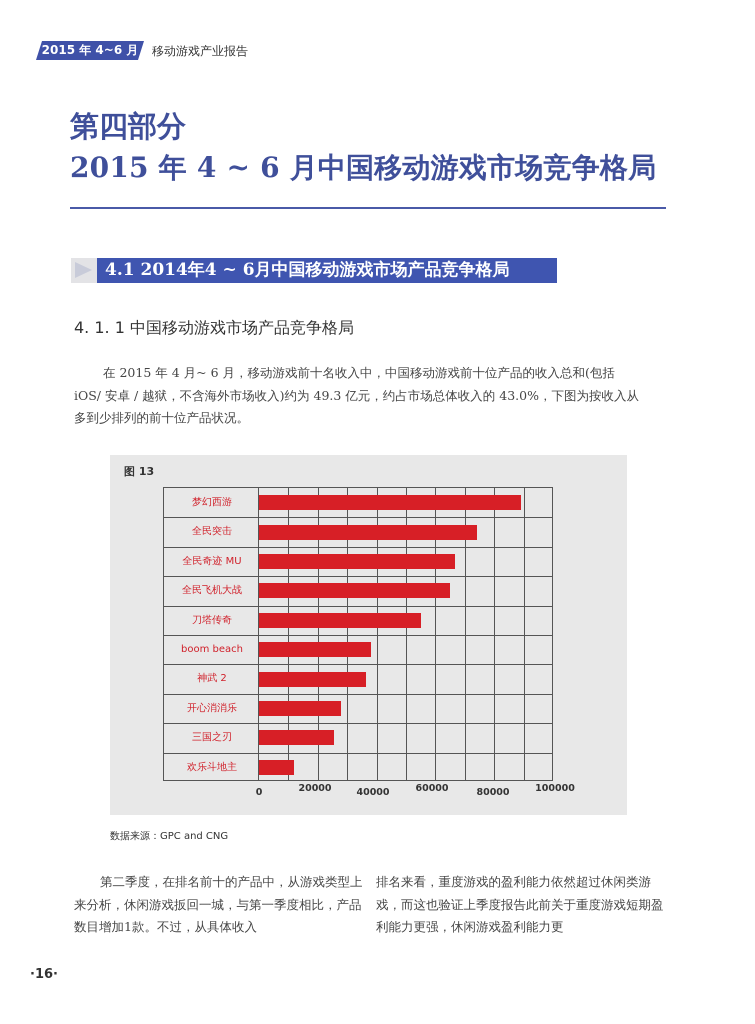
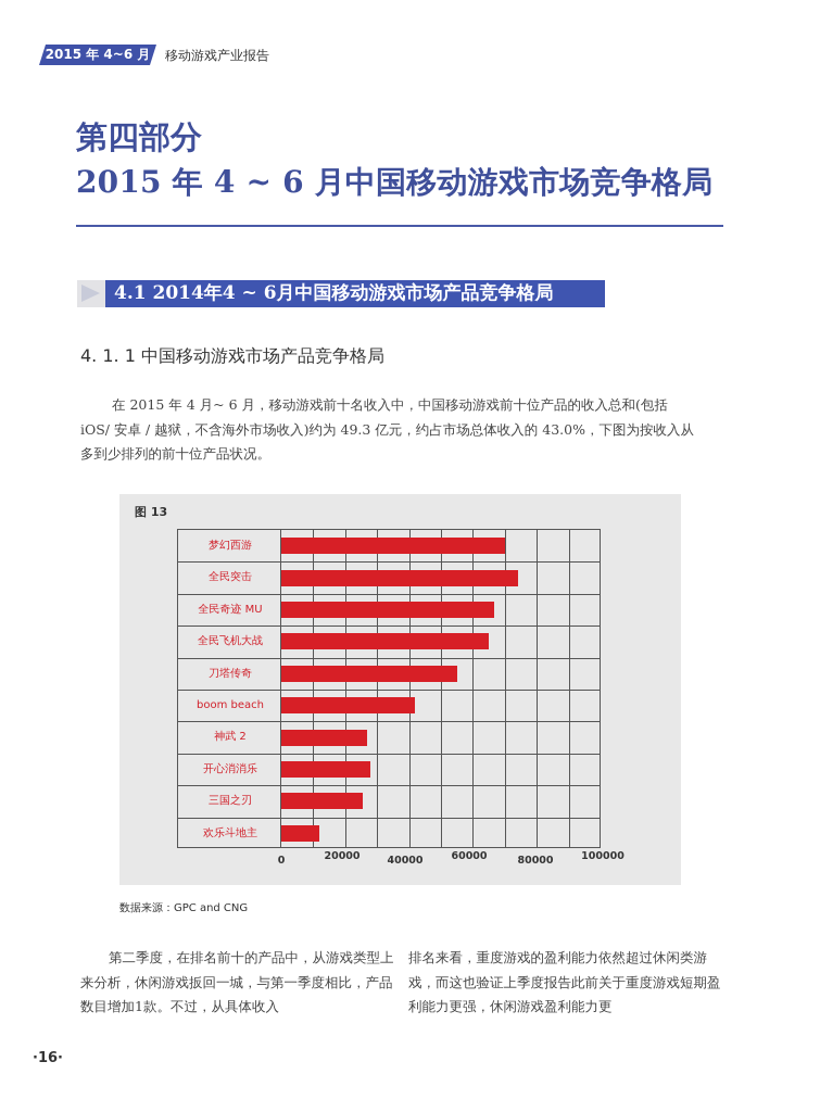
梦幻西游: 89000 -> 70000
boom beach: 38000 -> 42000
神武 2: 36000 -> 27000
